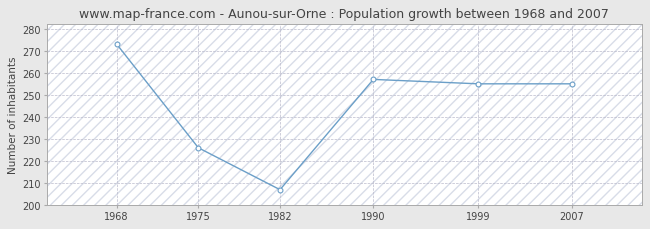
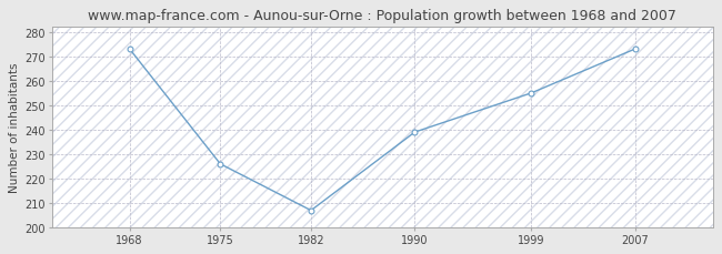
1990: 257 -> 239
2007: 255 -> 273
